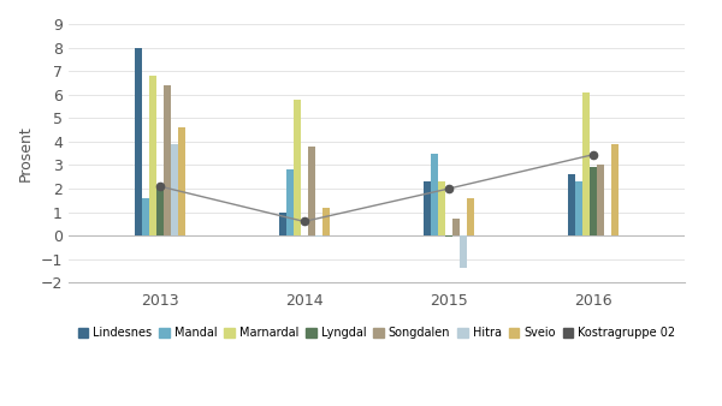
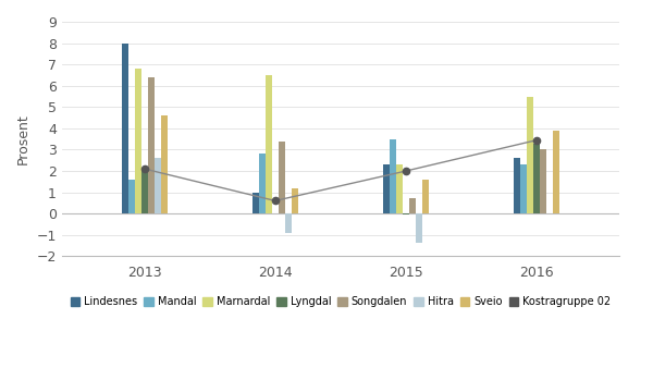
Hitra/2013: 3.9 -> 2.6
Marnardal/2014: 5.8 -> 6.5
Songdalen/2014: 3.8 -> 3.4
Hitra/2014: -0.1 -> -0.9
Marnardal/2016: 6.1 -> 5.5
Lyngdal/2016: 2.9 -> 3.3
